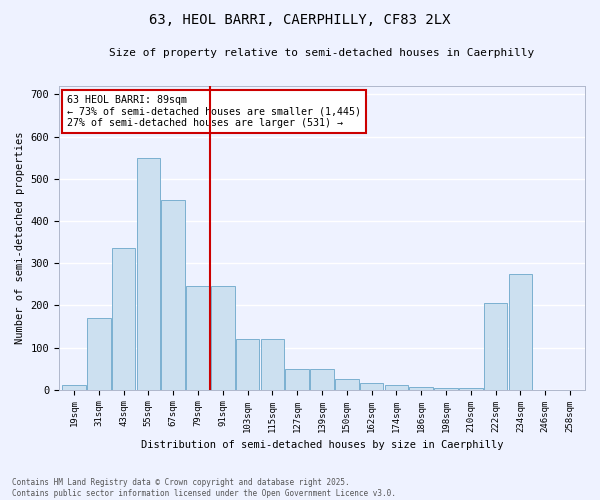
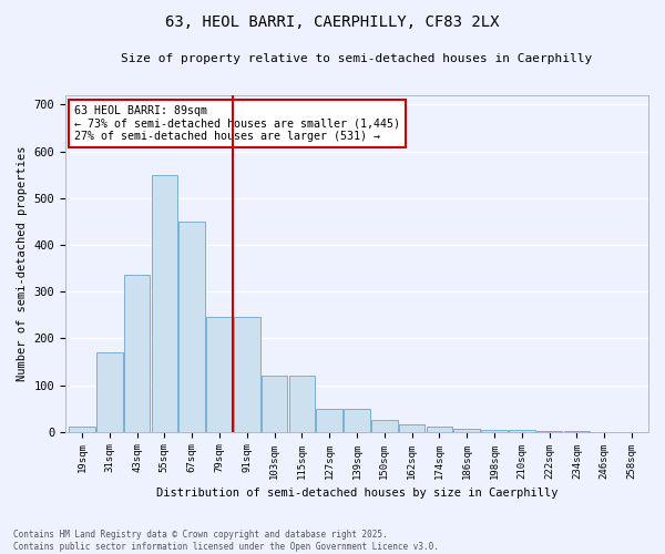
222sqm: 205 -> 2
234sqm: 275 -> 1
